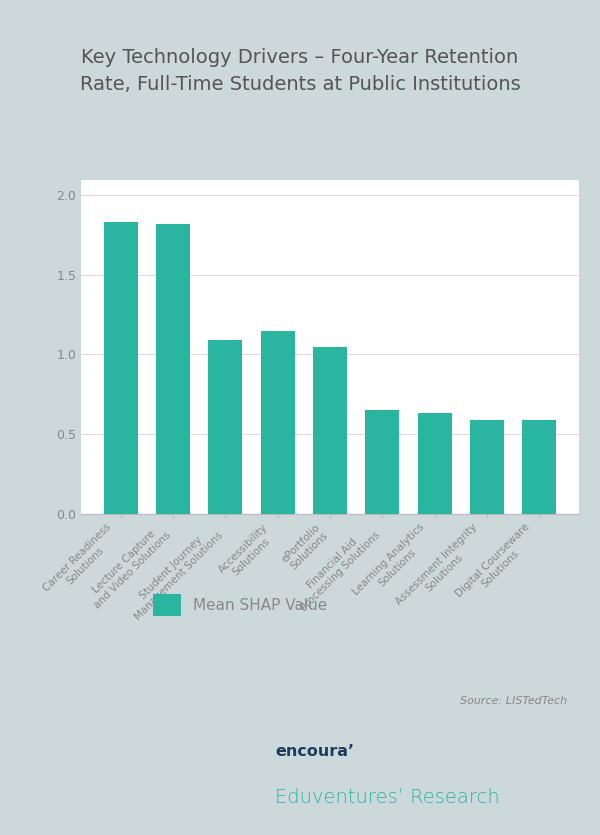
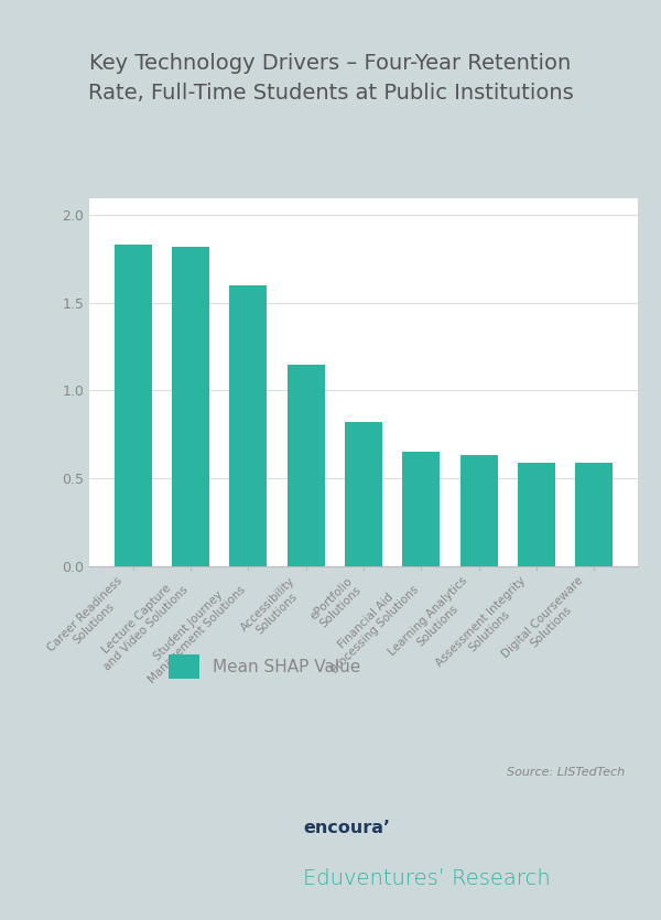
Student Journey Management Solutions: 1.09 -> 1.60
ePortfolio Solutions: 1.05 -> 0.82
